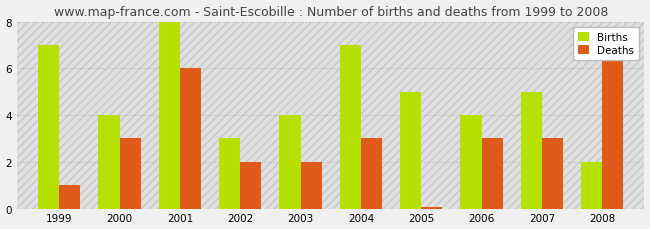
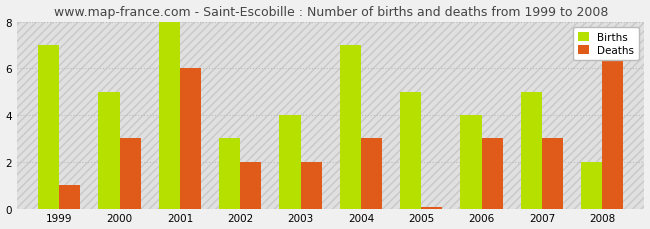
Births/2000: 4 -> 5
